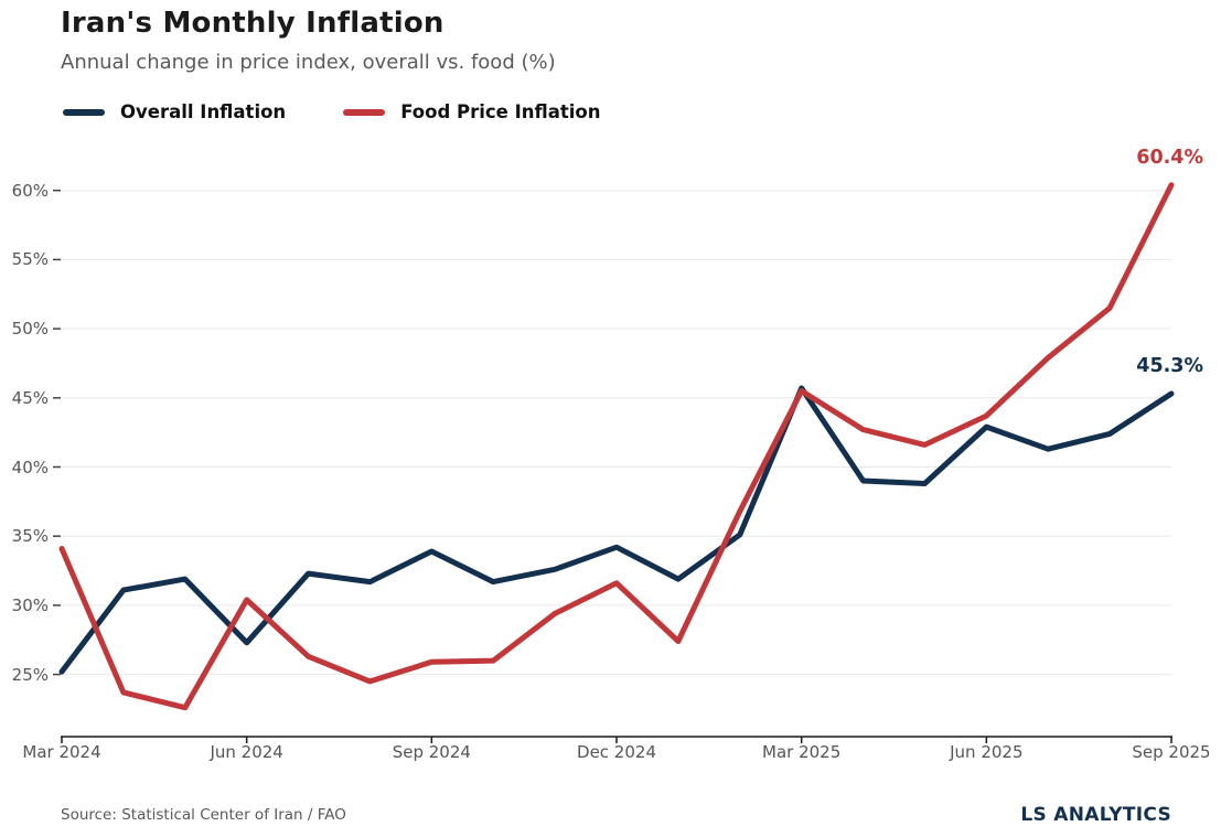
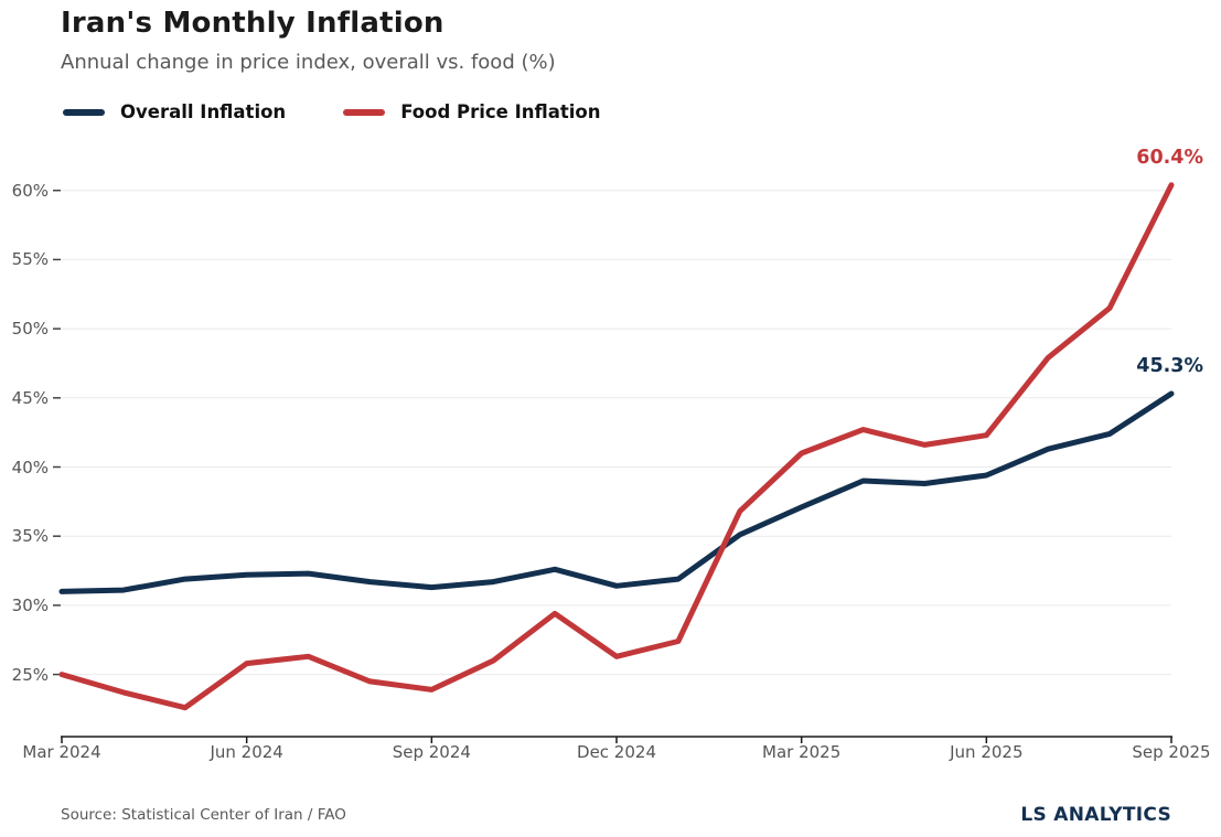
Overall Inflation/Mar 2024: 25.2% -> 31.0%
Food Price Inflation/Mar 2024: 34.1% -> 25.0%
Overall Inflation/Jun 2024: 27.3% -> 32.2%
Food Price Inflation/Jun 2024: 30.4% -> 25.8%
Overall Inflation/Sep 2024: 33.9% -> 31.3%
Food Price Inflation/Sep 2024: 25.9% -> 23.9%
Overall Inflation/Dec 2024: 34.2% -> 31.4%
Food Price Inflation/Dec 2024: 31.6% -> 26.3%
Overall Inflation/Mar 2025: 45.7% -> 37.1%
Food Price Inflation/Mar 2025: 45.5% -> 41.0%
Overall Inflation/Jun 2025: 42.9% -> 39.4%
Food Price Inflation/Jun 2025: 43.7% -> 42.3%
